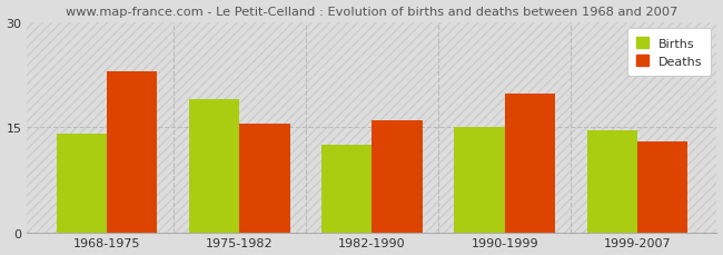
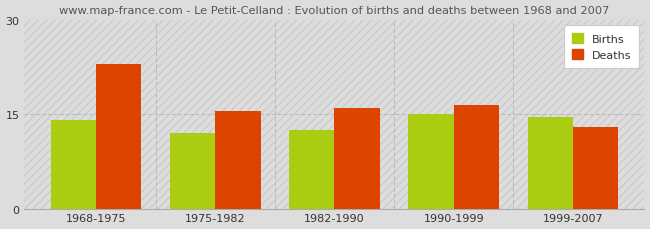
Births/1975-1982: 19.0 -> 12.0
Deaths/1990-1999: 19.8 -> 16.5
